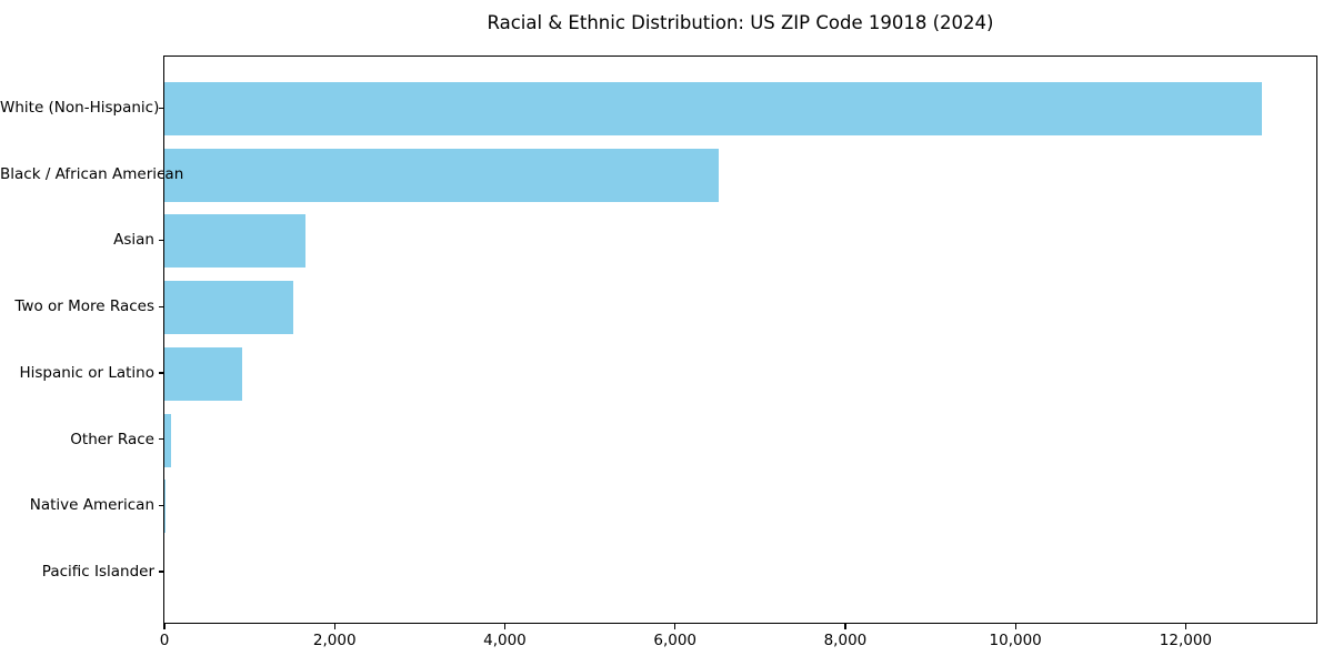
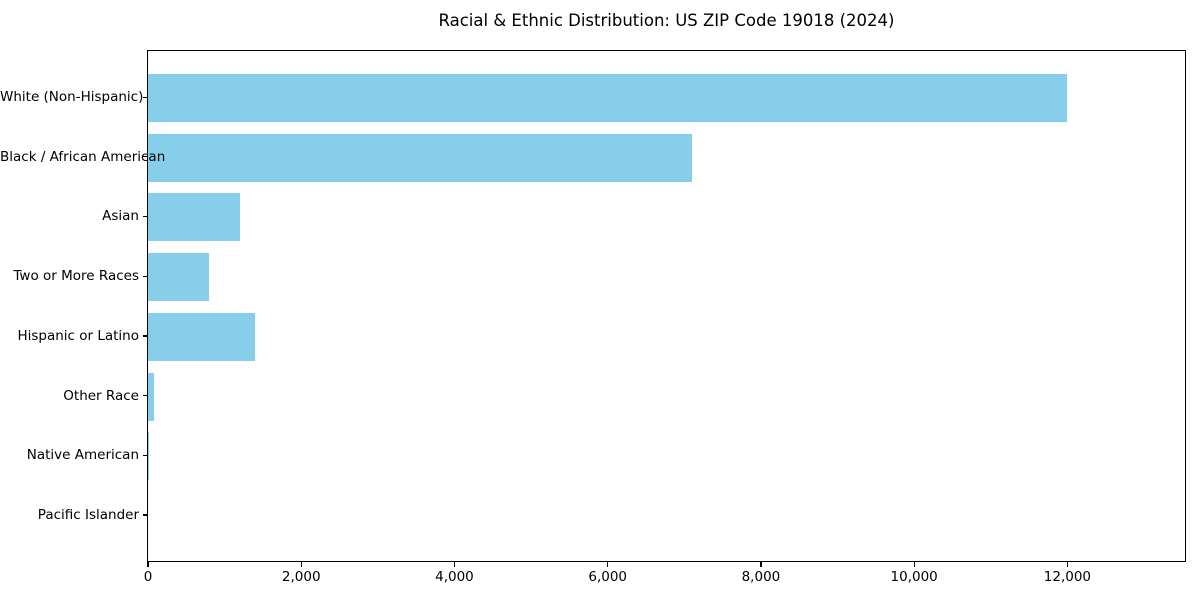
White (Non-Hispanic): 12900 -> 12000
Black / African American: 6500 -> 7100
Asian: 1700 -> 1200
Two or More Races: 1500 -> 800
Hispanic or Latino: 900 -> 1400
